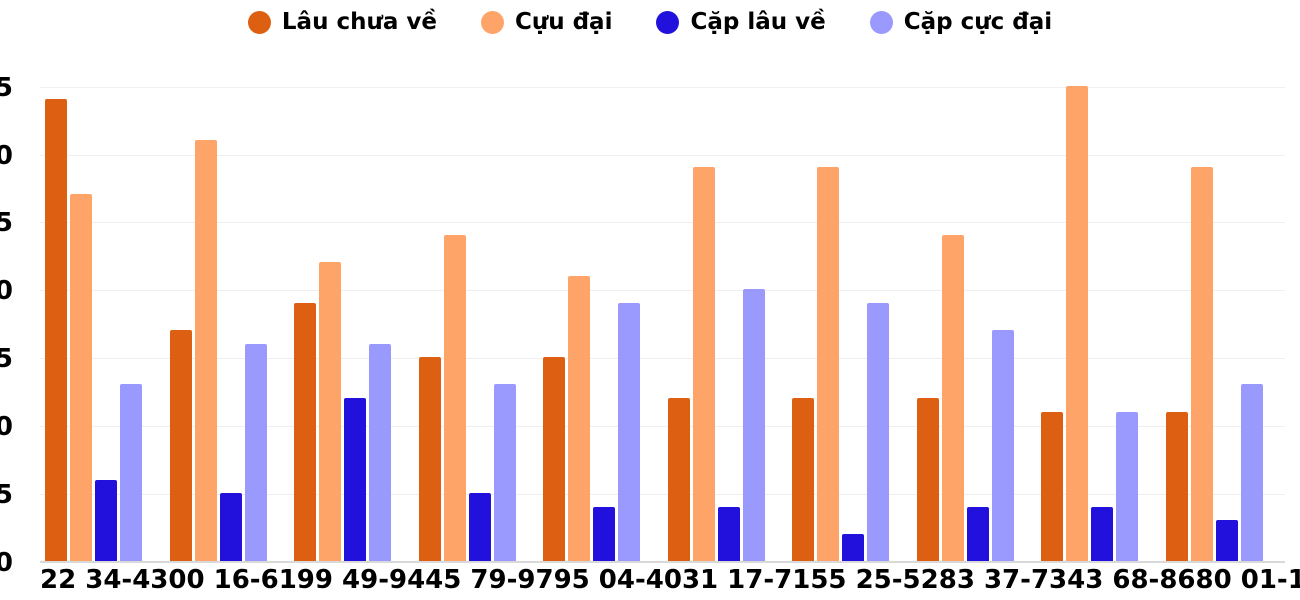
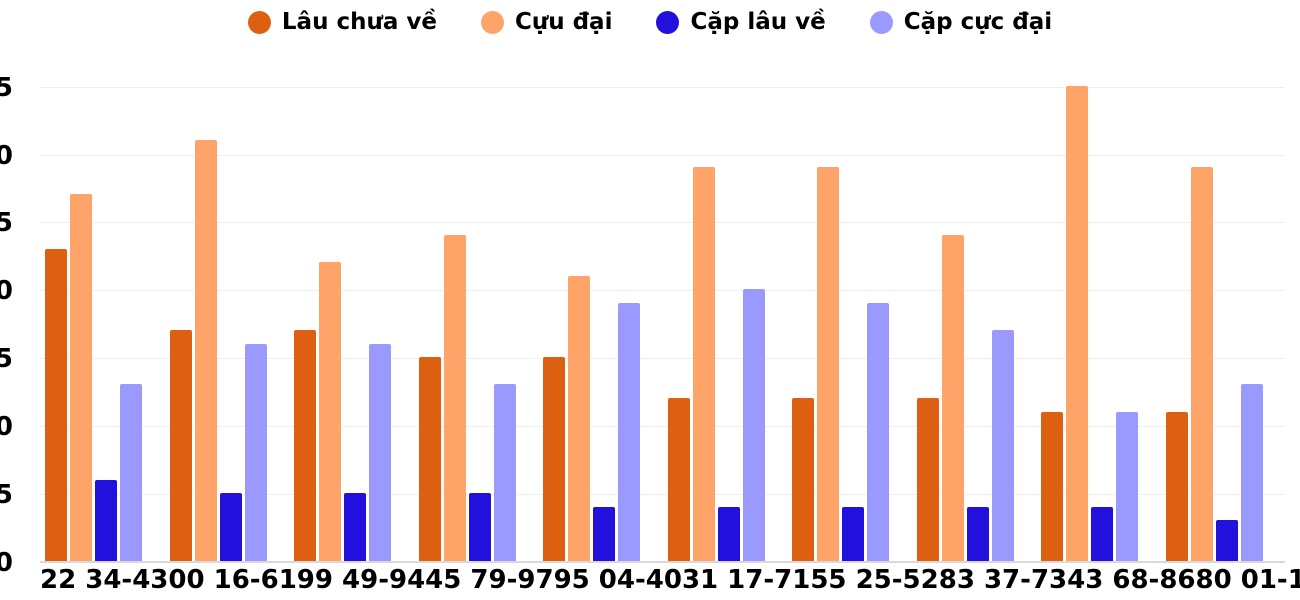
Lâu chưa về/22 34-43: 34 -> 23
Lâu chưa về/99 49-94: 19 -> 17
Cặp lâu về/99 49-94: 12 -> 5
Cặp lâu về/55 25-52: 2 -> 4
